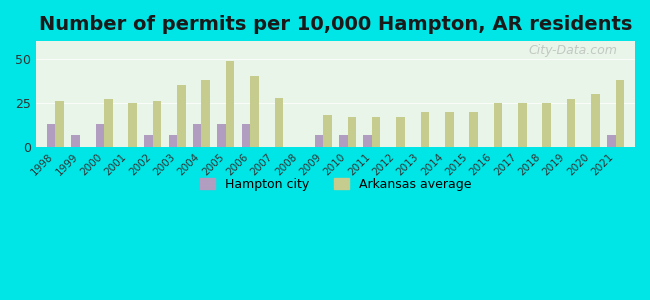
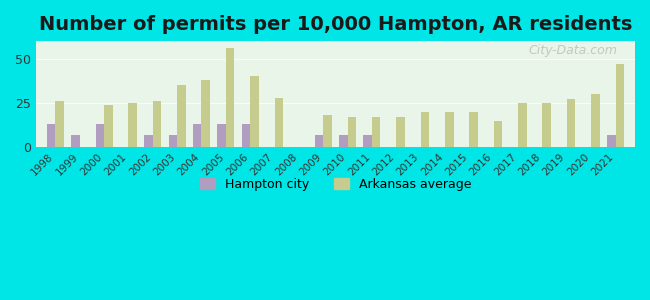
Arkansas average/2000: 27 -> 24
Arkansas average/2005: 49 -> 56
Arkansas average/2016: 25 -> 15
Arkansas average/2021: 38 -> 47
